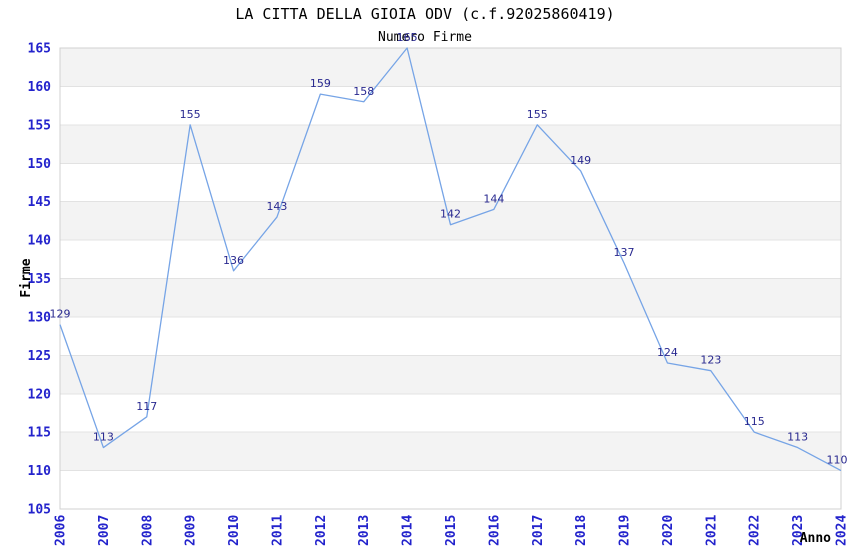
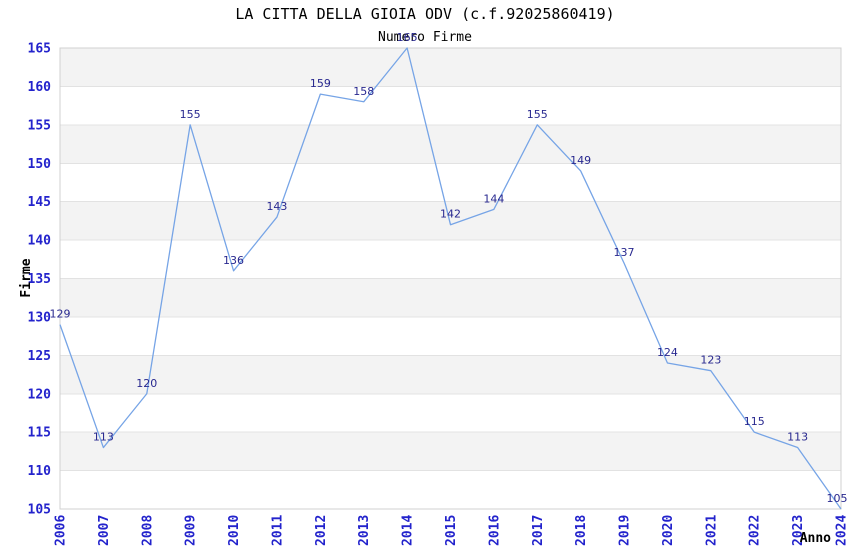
2008: 117 -> 120
2024: 110 -> 105
